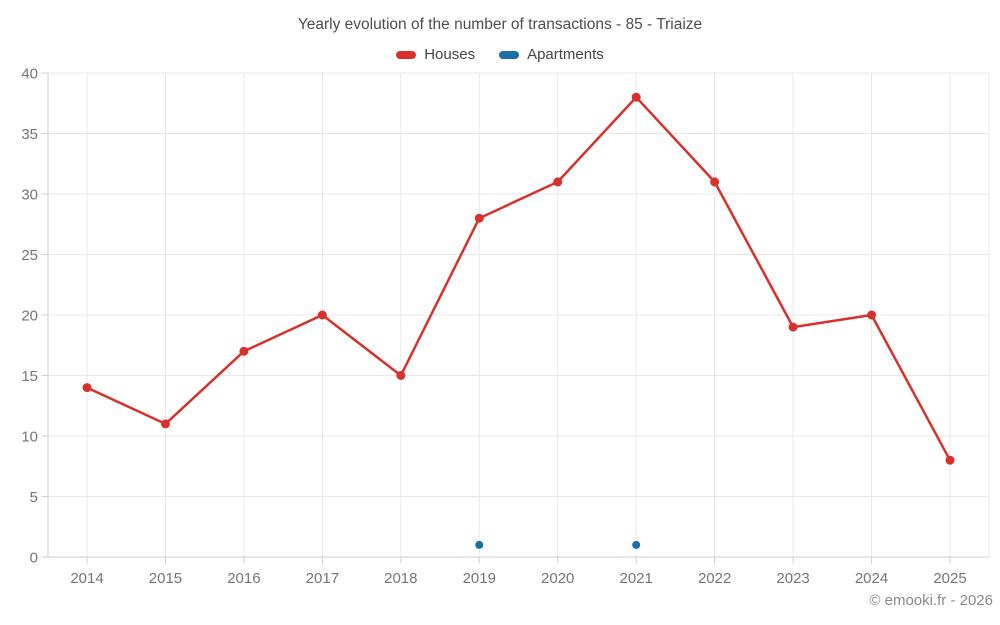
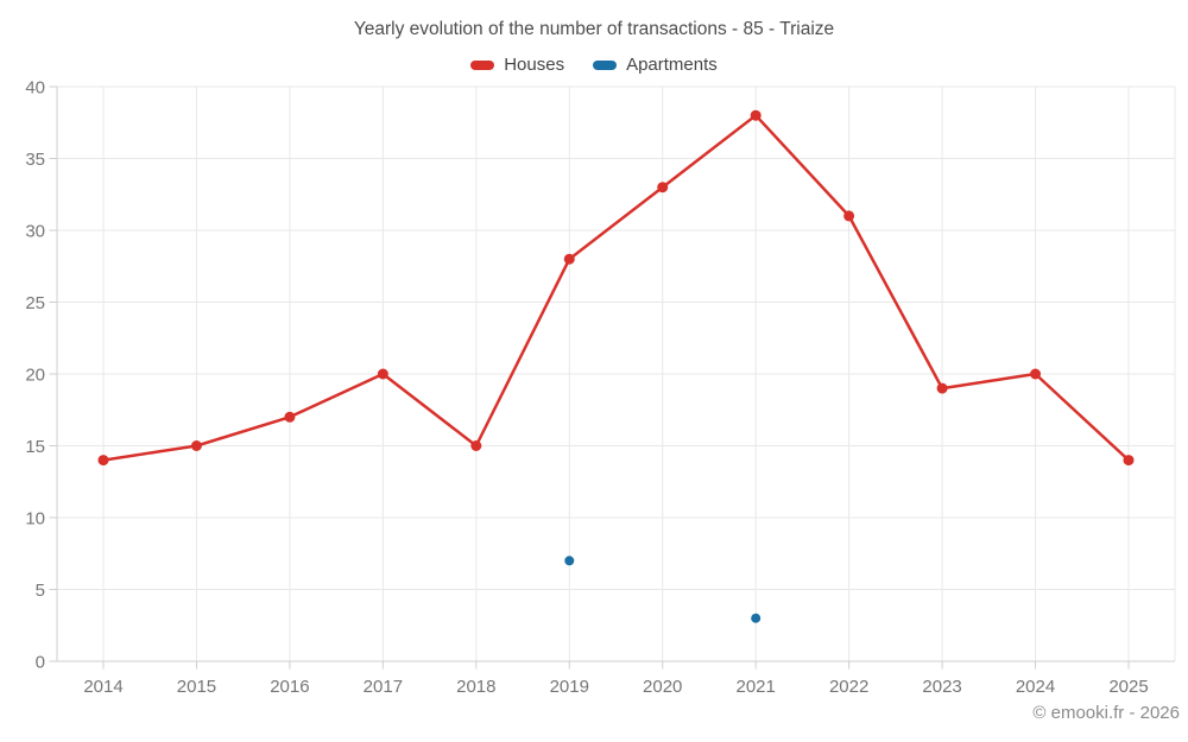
Houses/2015: 11 -> 15
Apartments/2019: 1 -> 7
Houses/2020: 31 -> 33
Apartments/2021: 1 -> 3
Houses/2025: 8 -> 14
